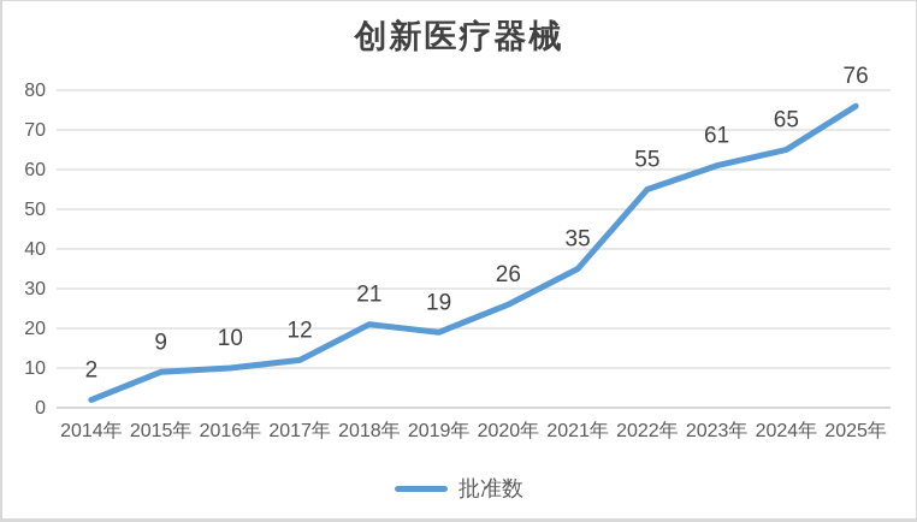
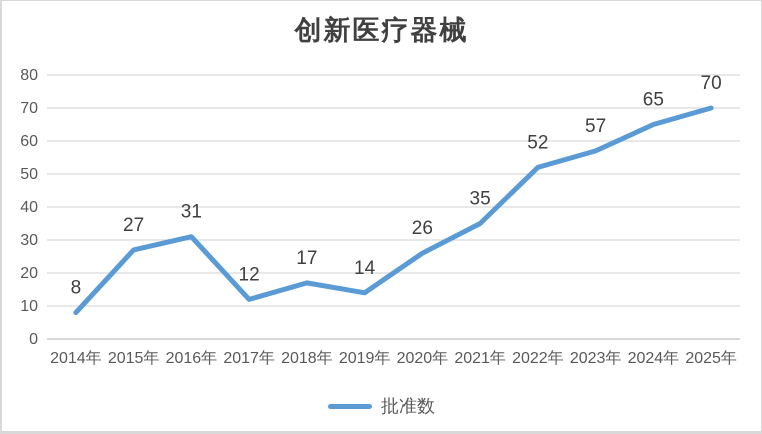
2014年: 2 -> 8
2015年: 9 -> 27
2016年: 10 -> 31
2018年: 21 -> 17
2019年: 19 -> 14
2022年: 55 -> 52
2023年: 61 -> 57
2025年: 76 -> 70
